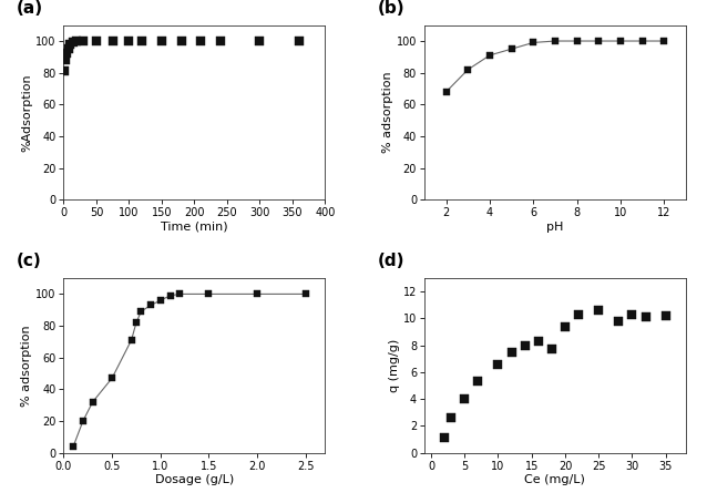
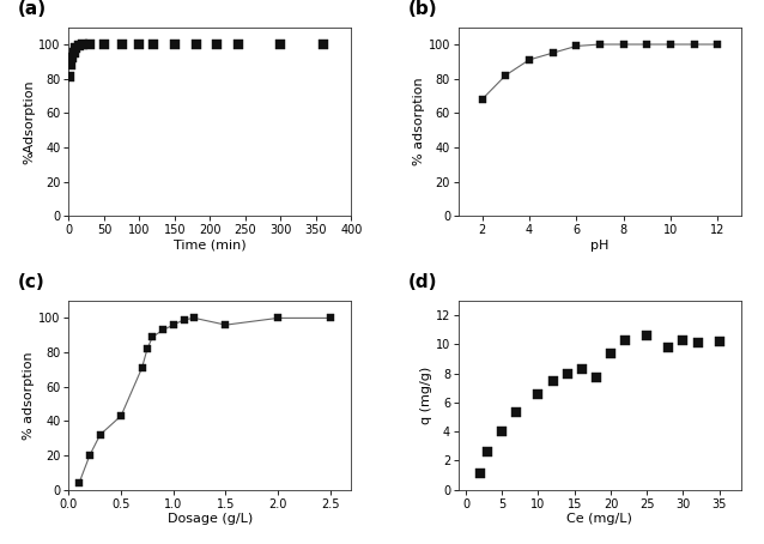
0.5: 47 -> 43
1.5: 100 -> 96
